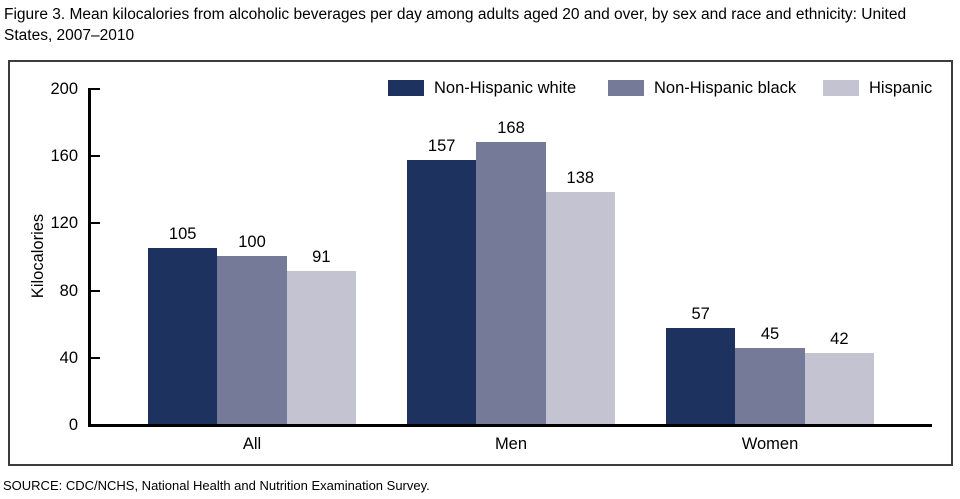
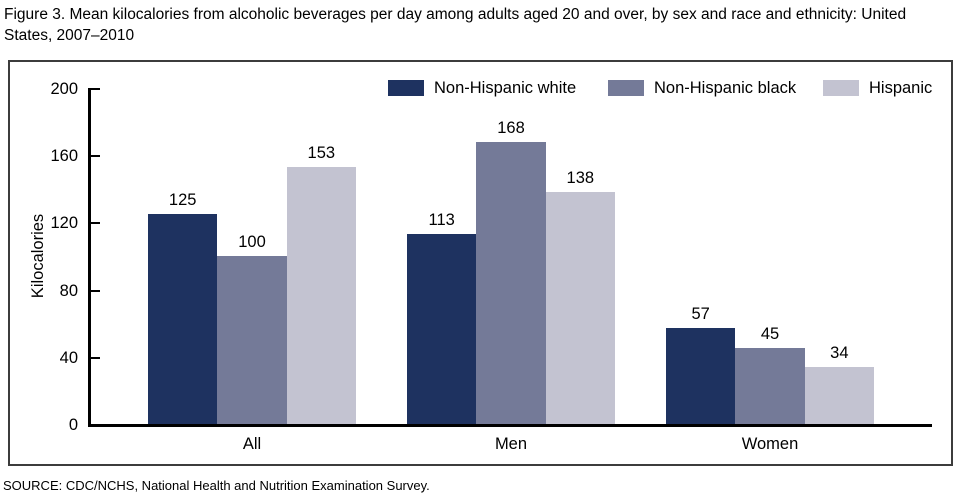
Non-Hispanic white/All: 105 -> 125
Hispanic/All: 91 -> 153
Non-Hispanic white/Men: 157 -> 113
Hispanic/Women: 42 -> 34
